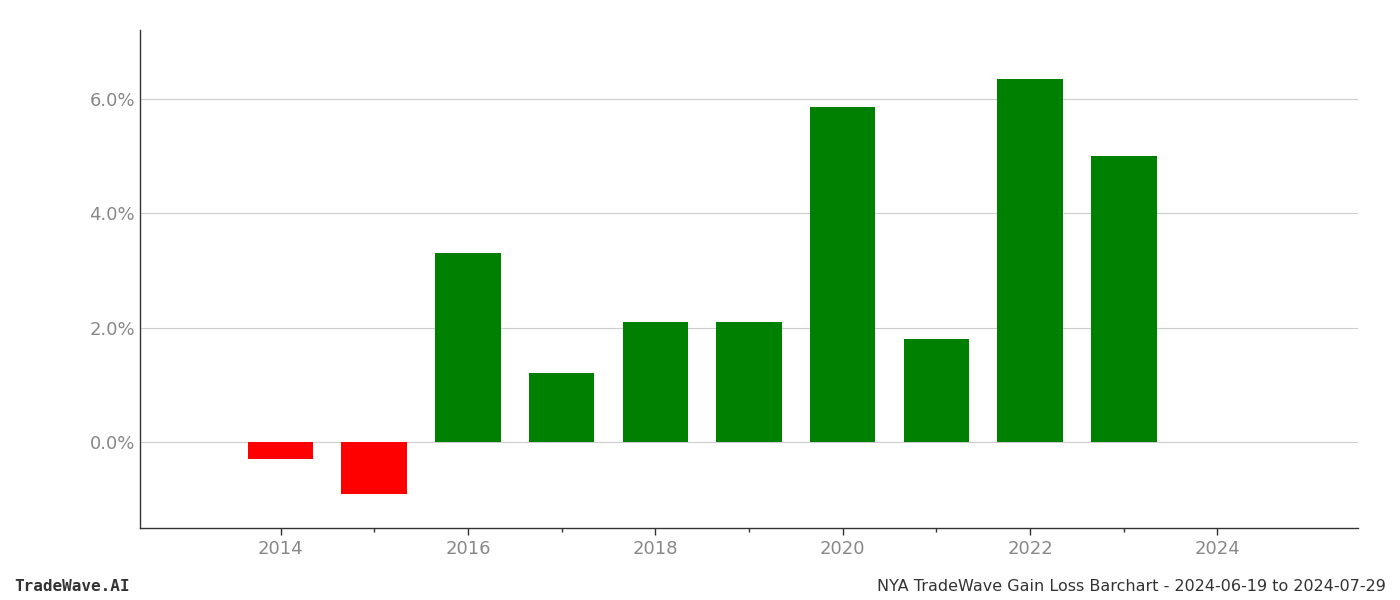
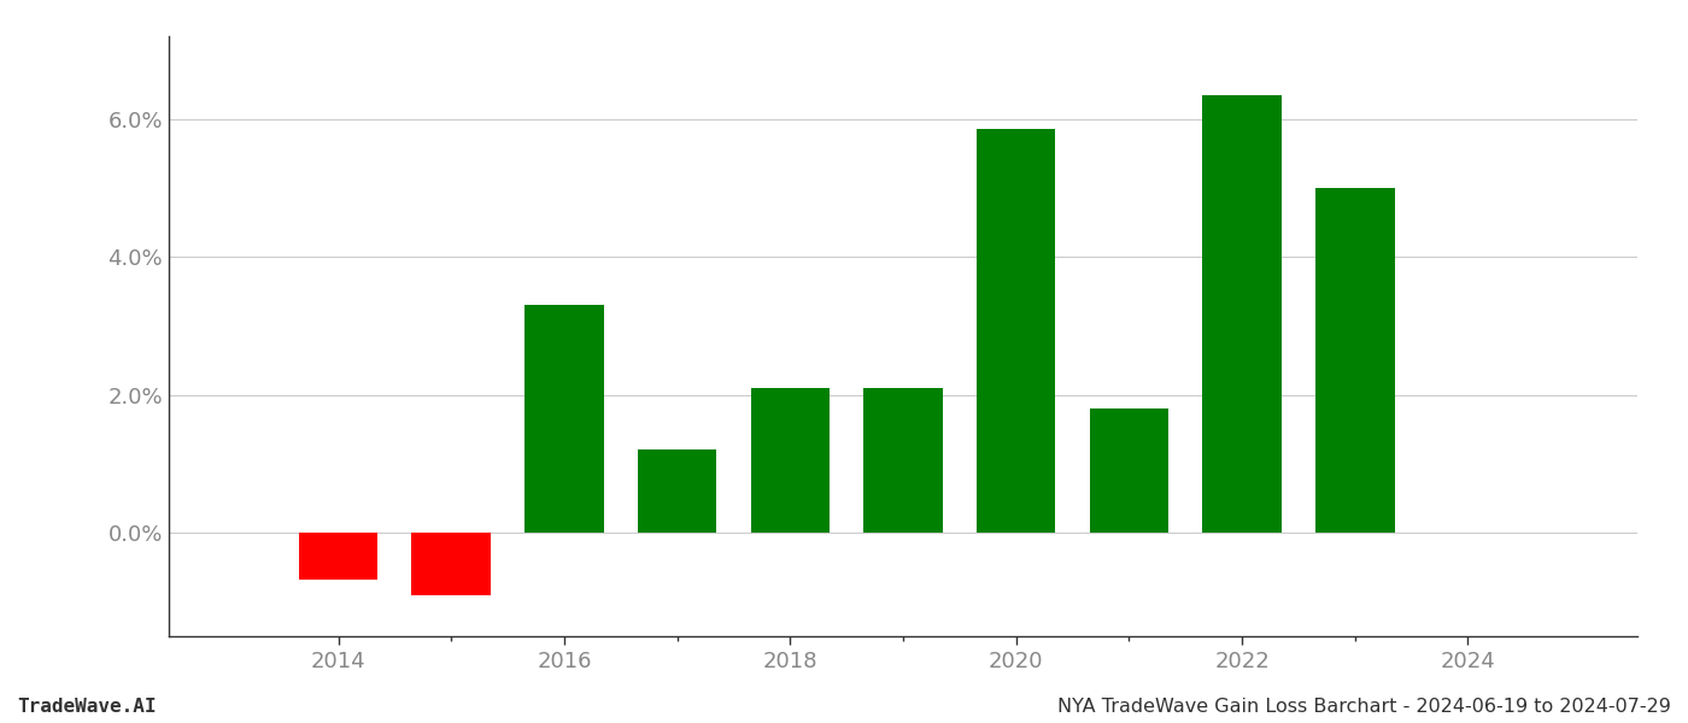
2014: -0.30% -> -0.68%
